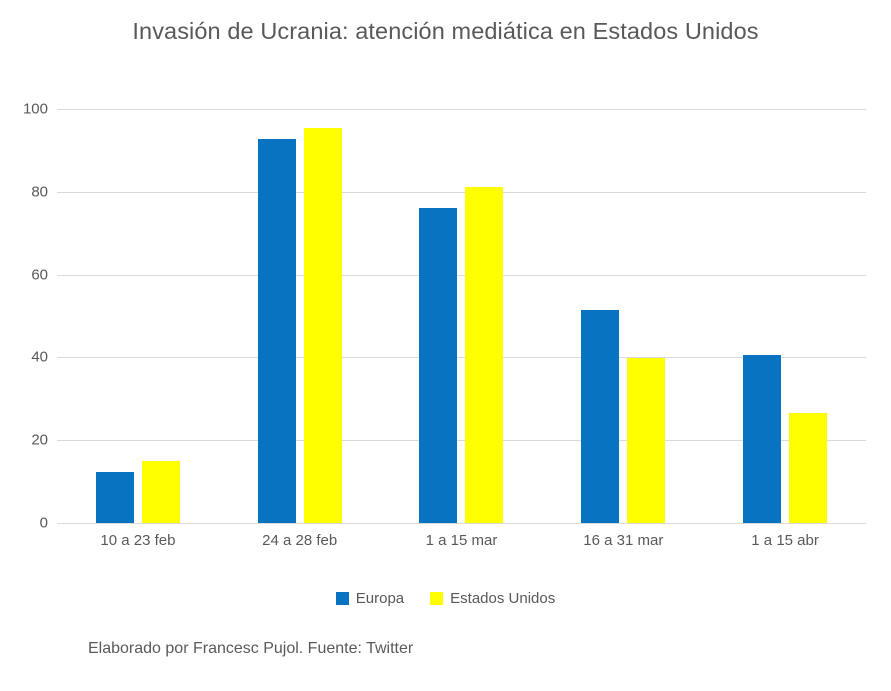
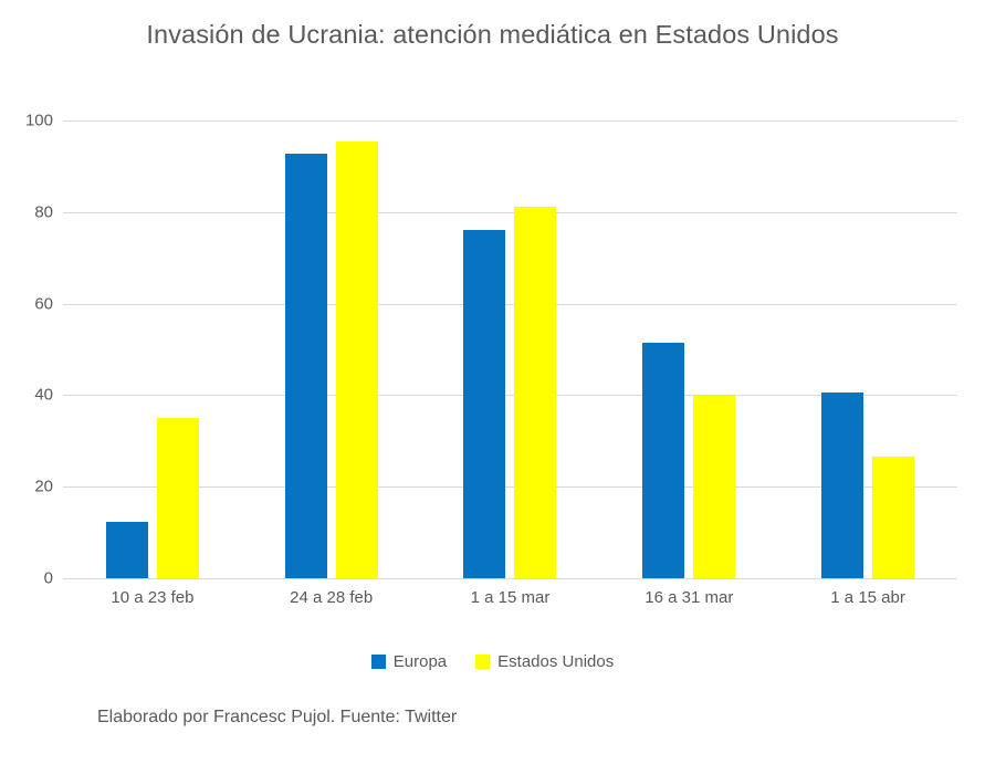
Estados Unidos/10 a 23 feb: 15 -> 35
